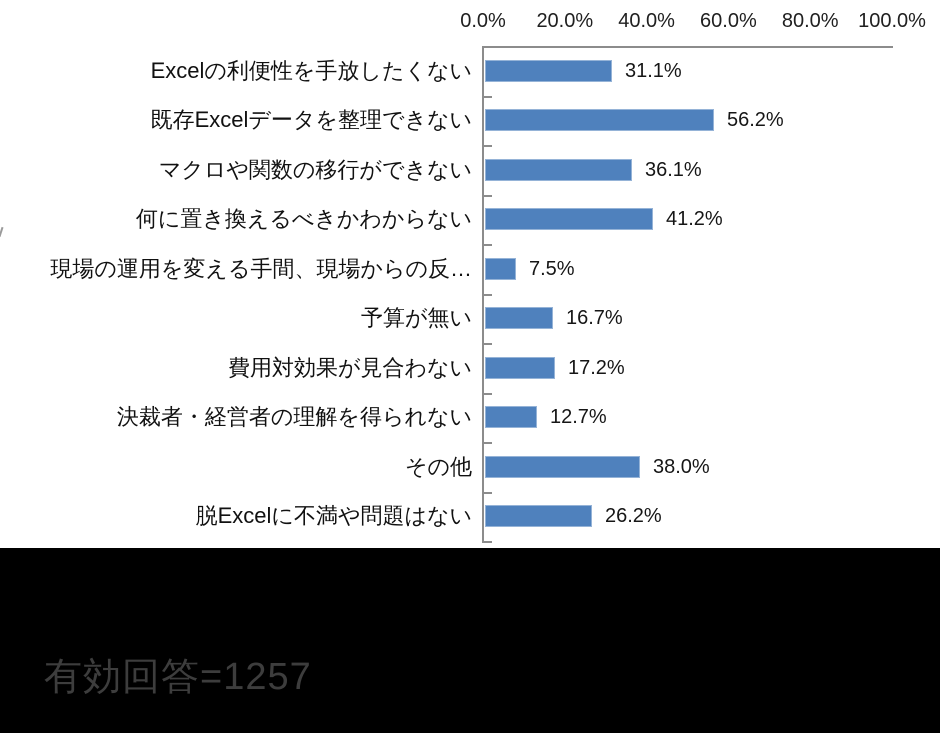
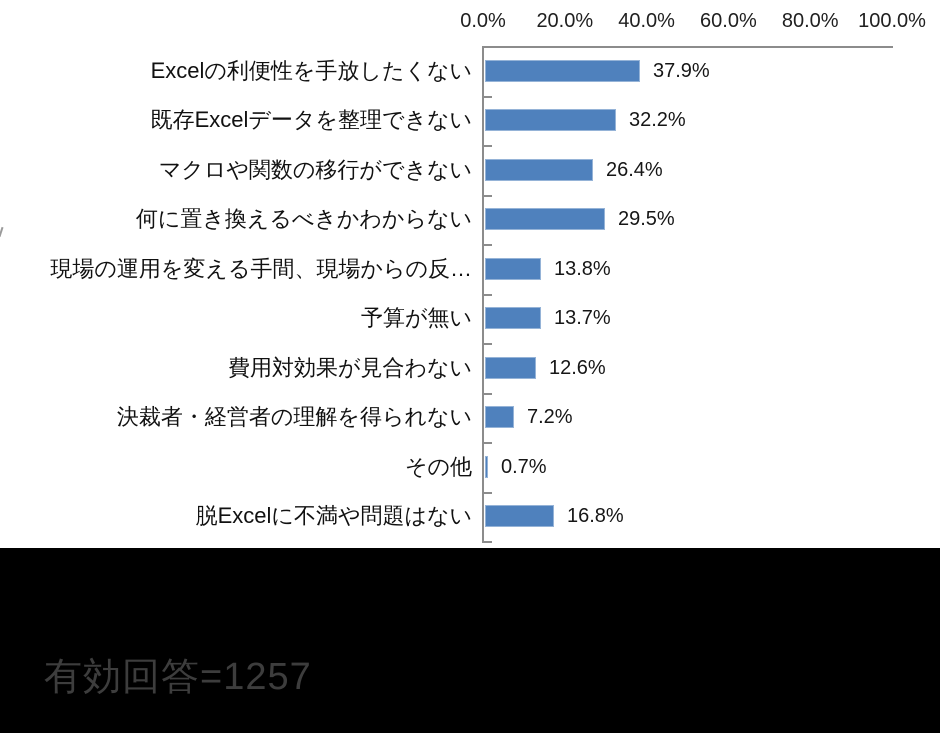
Excelの利便性を手放したくない: 31.1% -> 37.9%
既存Excelデータを整理できない: 56.2% -> 32.2%
マクロや関数の移行ができない: 36.1% -> 26.4%
何に置き換えるべきかわからない: 41.2% -> 29.5%
現場の運用を変える手間、現場からの反…: 7.5% -> 13.8%
予算が無い: 16.7% -> 13.7%
費用対効果が見合わない: 17.2% -> 12.6%
決裁者・経営者の理解を得られない: 12.7% -> 7.2%
その他: 38.0% -> 0.7%
脱Excelに不満や問題はない: 26.2% -> 16.8%
